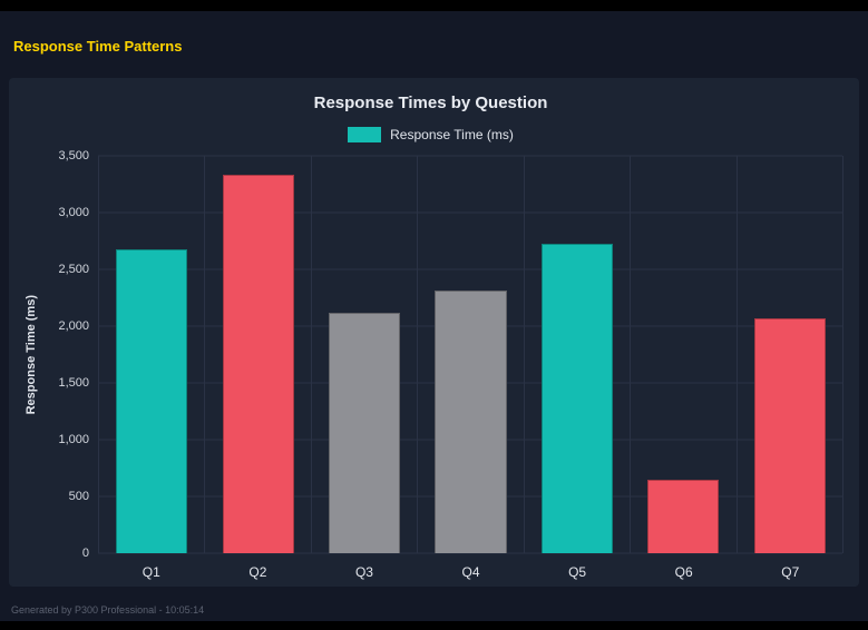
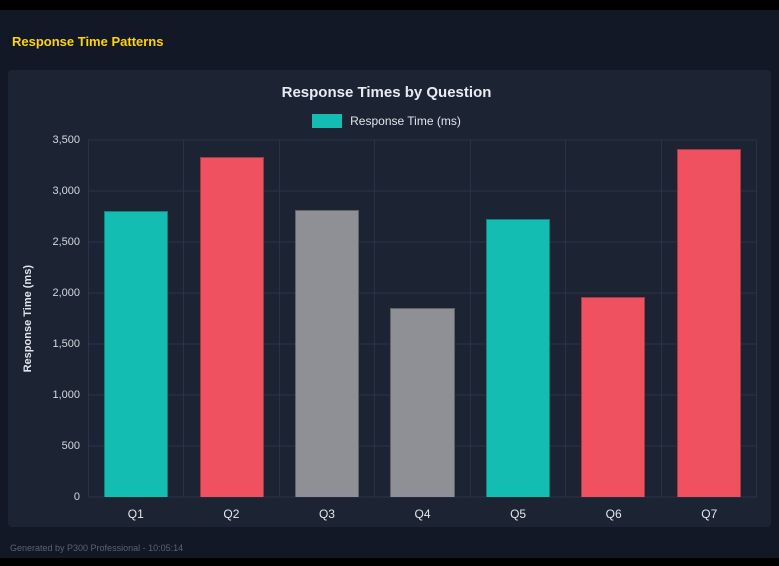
Q1: 2680 -> 2800
Q3: 2120 -> 2810
Q4: 2310 -> 1850
Q6: 650 -> 1960
Q7: 2070 -> 3410
